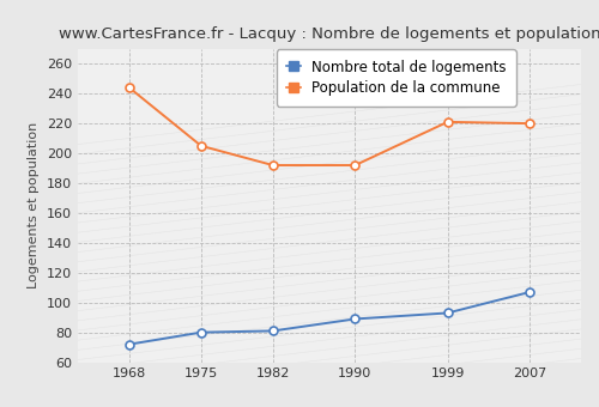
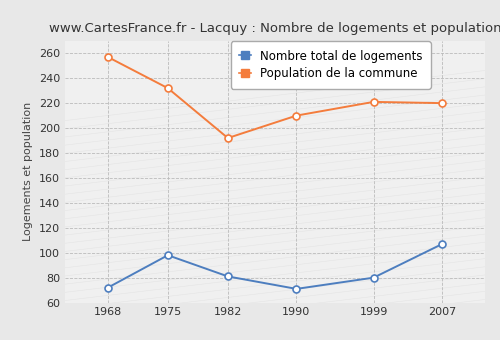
Population de la commune/1968: 244 -> 257
Nombre total de logements/1975: 80 -> 98
Population de la commune/1975: 205 -> 232
Nombre total de logements/1990: 89 -> 71
Population de la commune/1990: 192 -> 210
Nombre total de logements/1999: 93 -> 80
